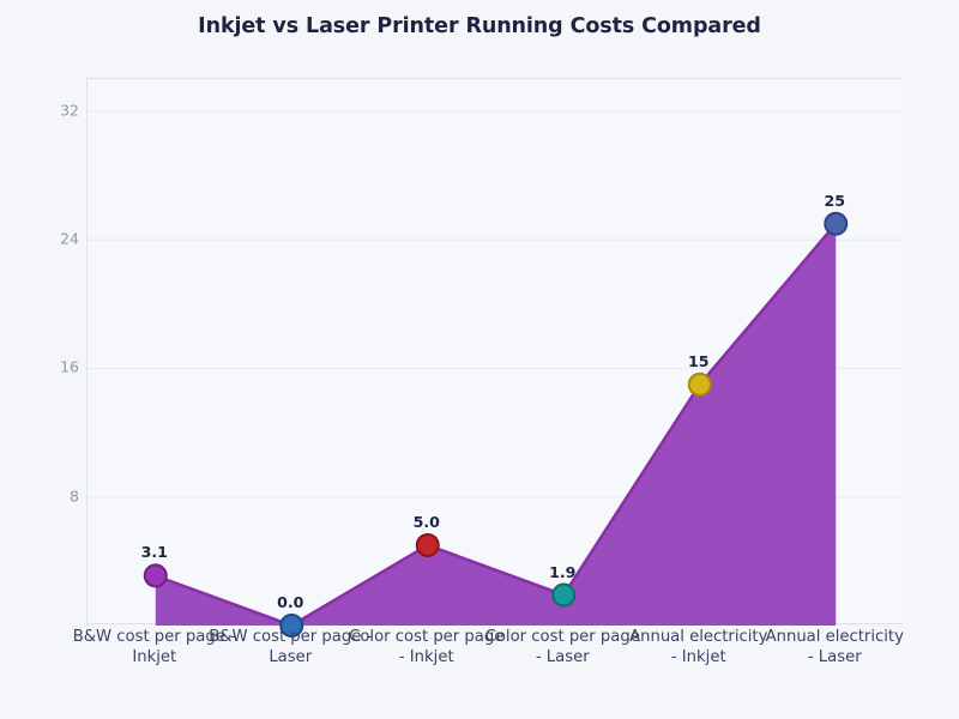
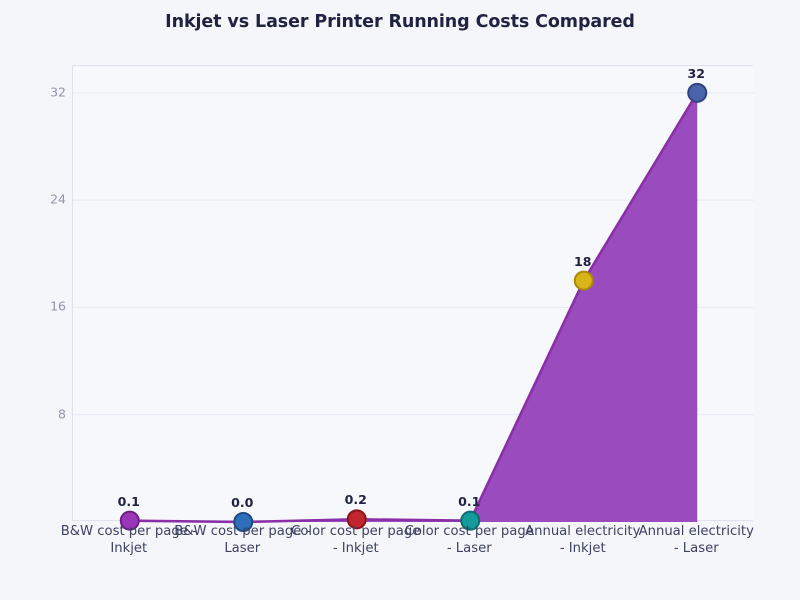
B&W cost per page - Inkjet: 3.1 -> 0.1
Color cost per page - Inkjet: 5.0 -> 0.2
Color cost per page - Laser: 1.9 -> 0.1
Annual electricity - Inkjet: 15 -> 18
Annual electricity - Laser: 25 -> 32
